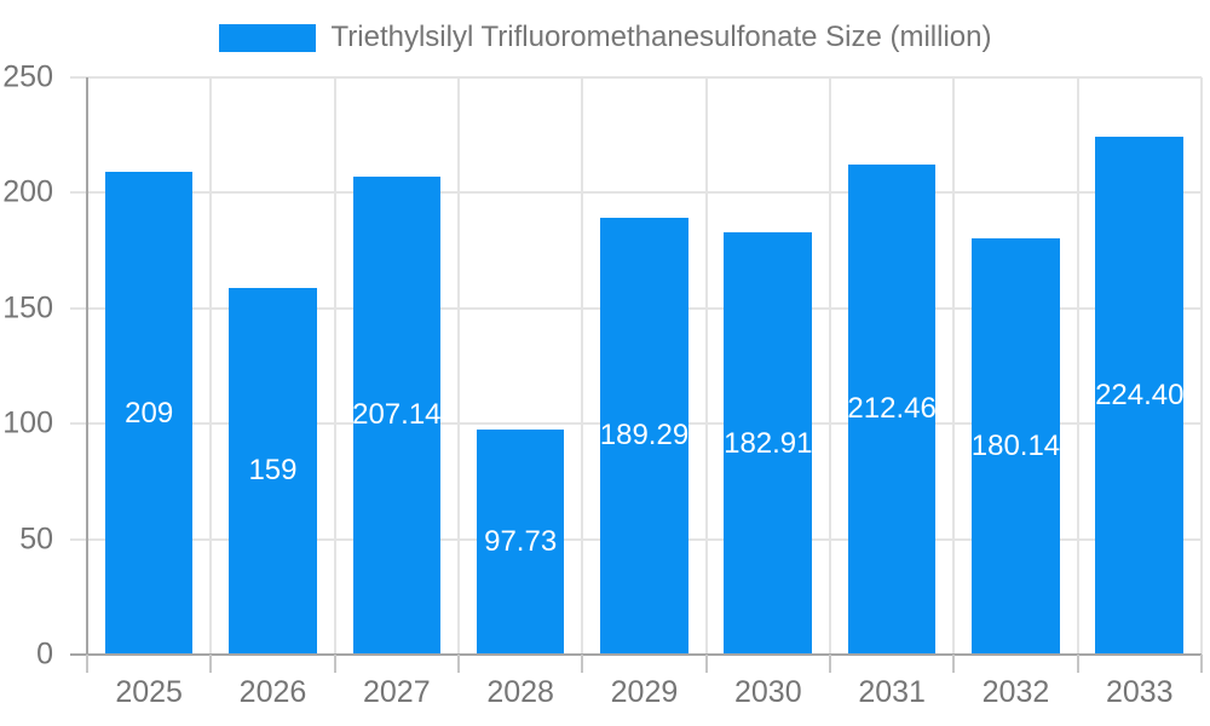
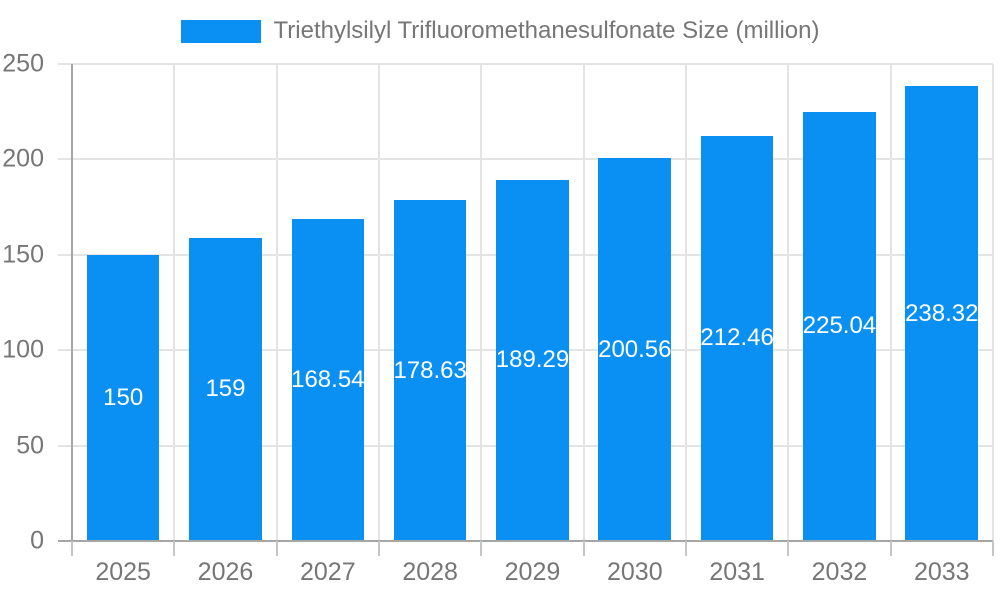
2025: 209 -> 150
2027: 207.14 -> 168.54
2028: 97.73 -> 178.63
2030: 182.91 -> 200.56
2032: 180.14 -> 225.04
2033: 224.40 -> 238.32
